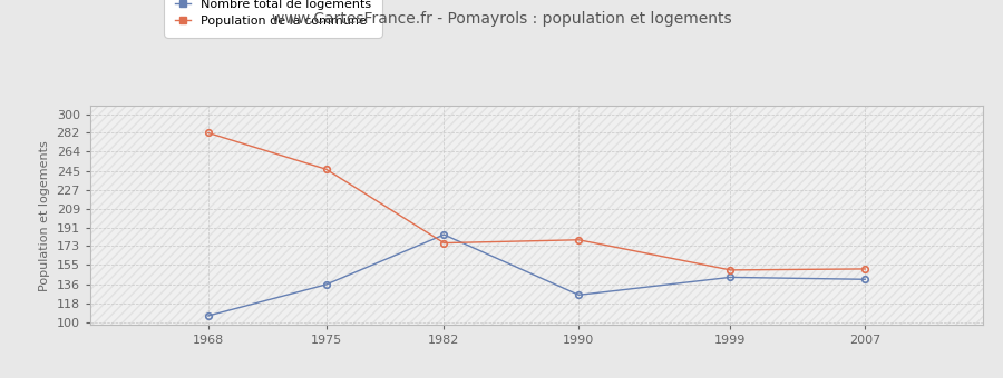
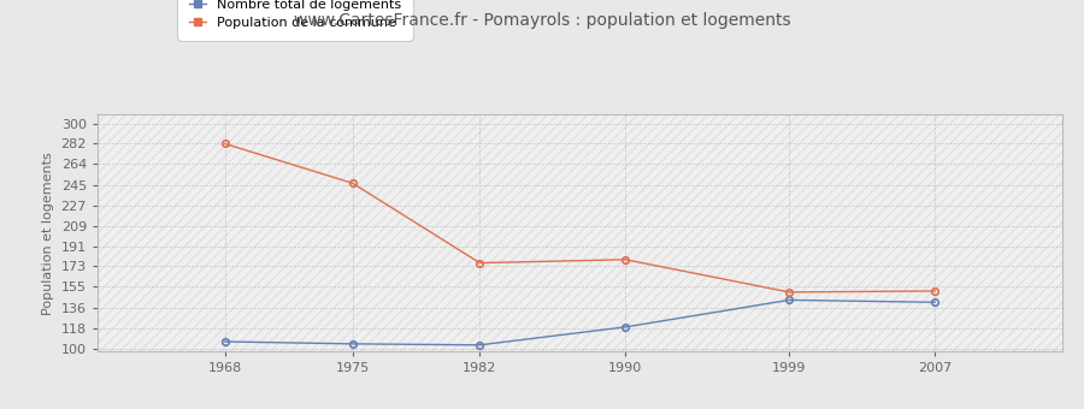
Nombre total de logements/1975: 136 -> 104
Nombre total de logements/1982: 184 -> 103
Nombre total de logements/1990: 126 -> 119
